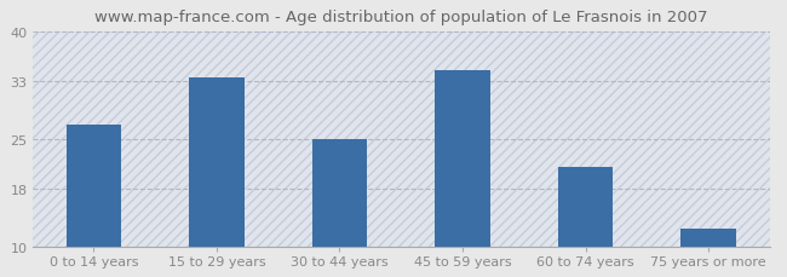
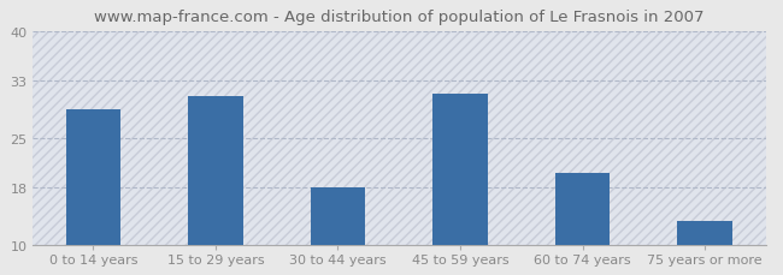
0 to 14 years: 27.0 -> 29.0
15 to 29 years: 33.5 -> 30.8
30 to 44 years: 25.0 -> 18.0
45 to 59 years: 34.5 -> 31.2
60 to 74 years: 21.0 -> 20.0
75 years or more: 12.5 -> 13.4
